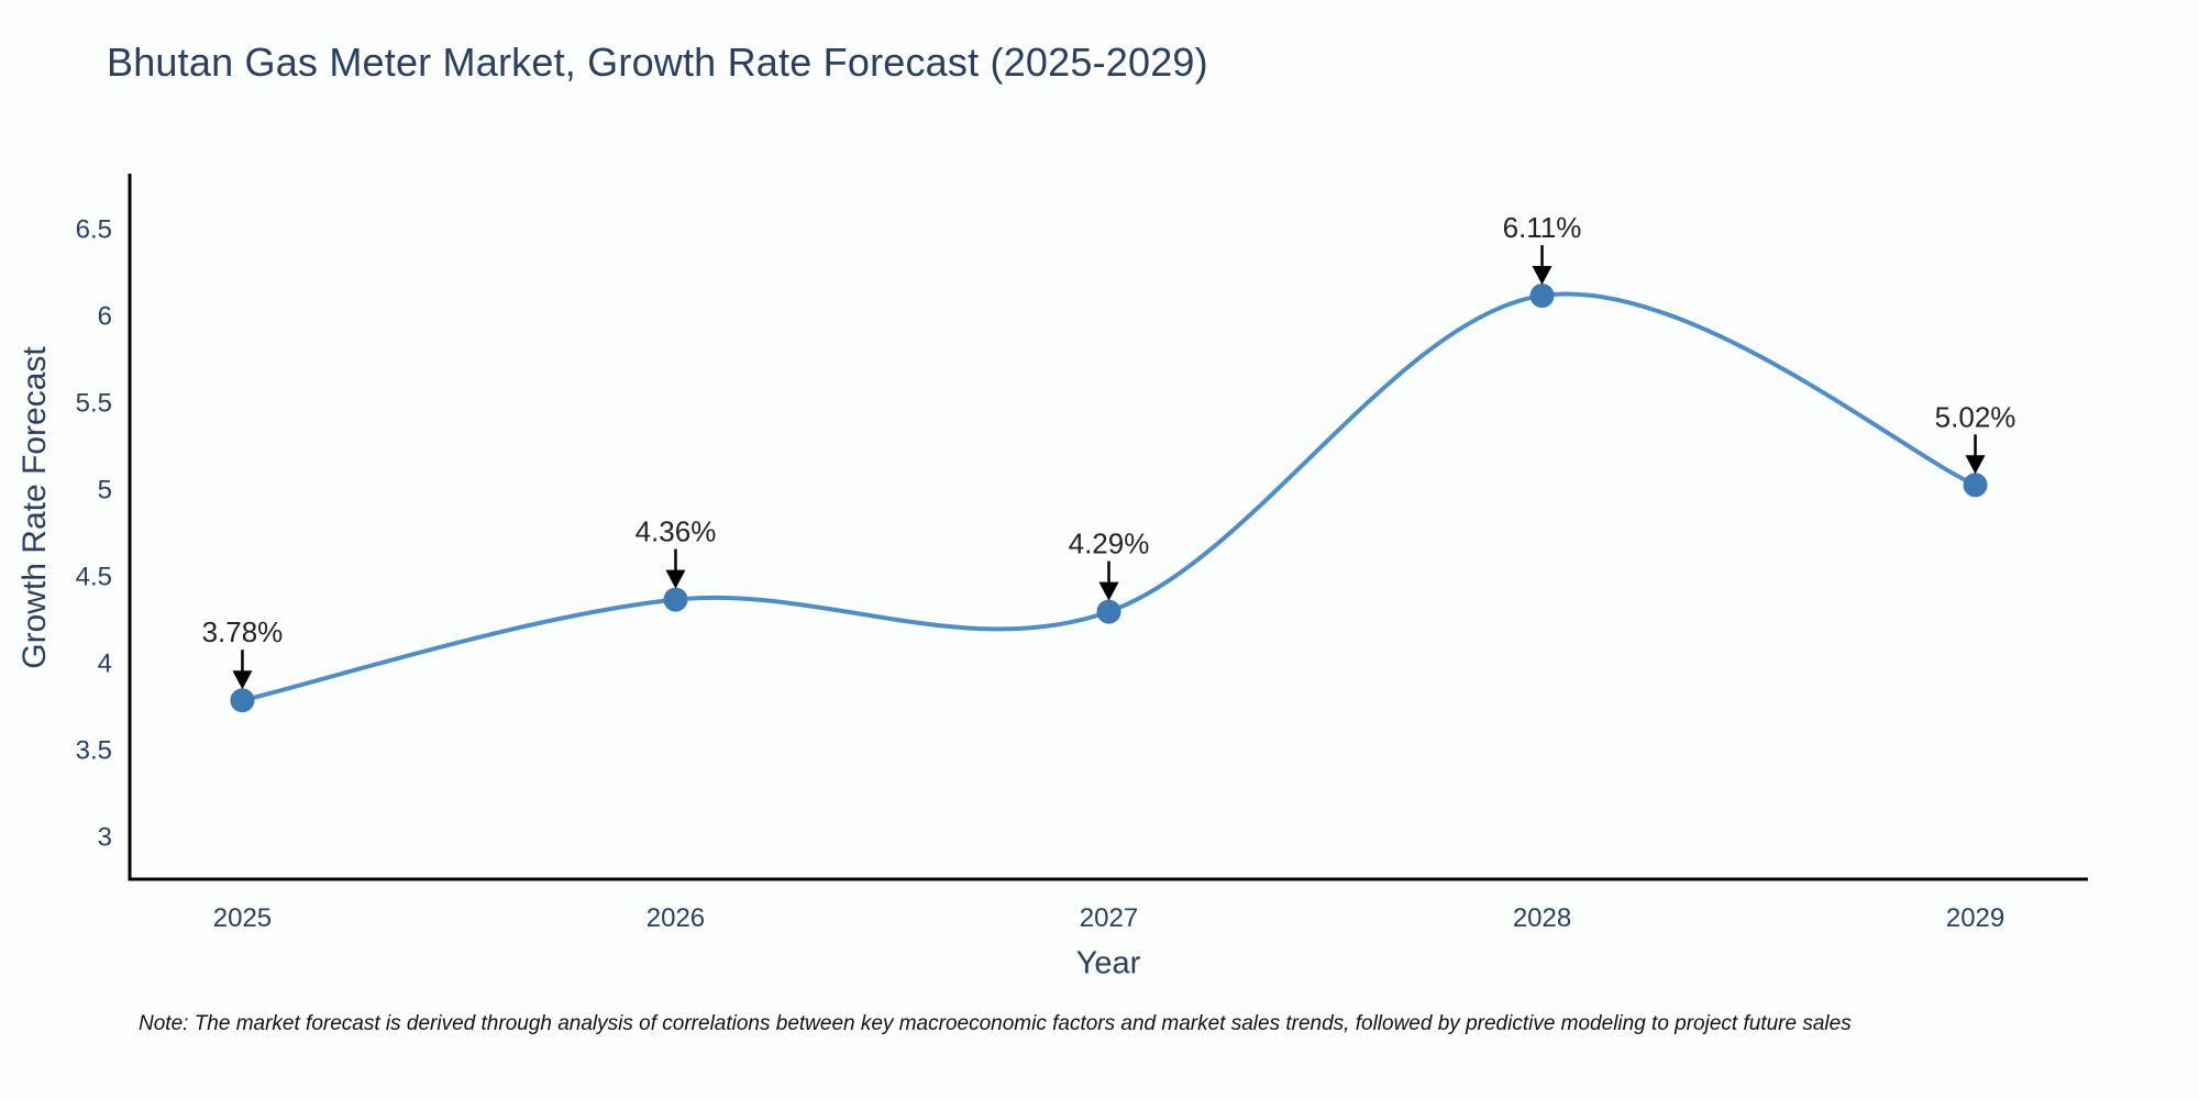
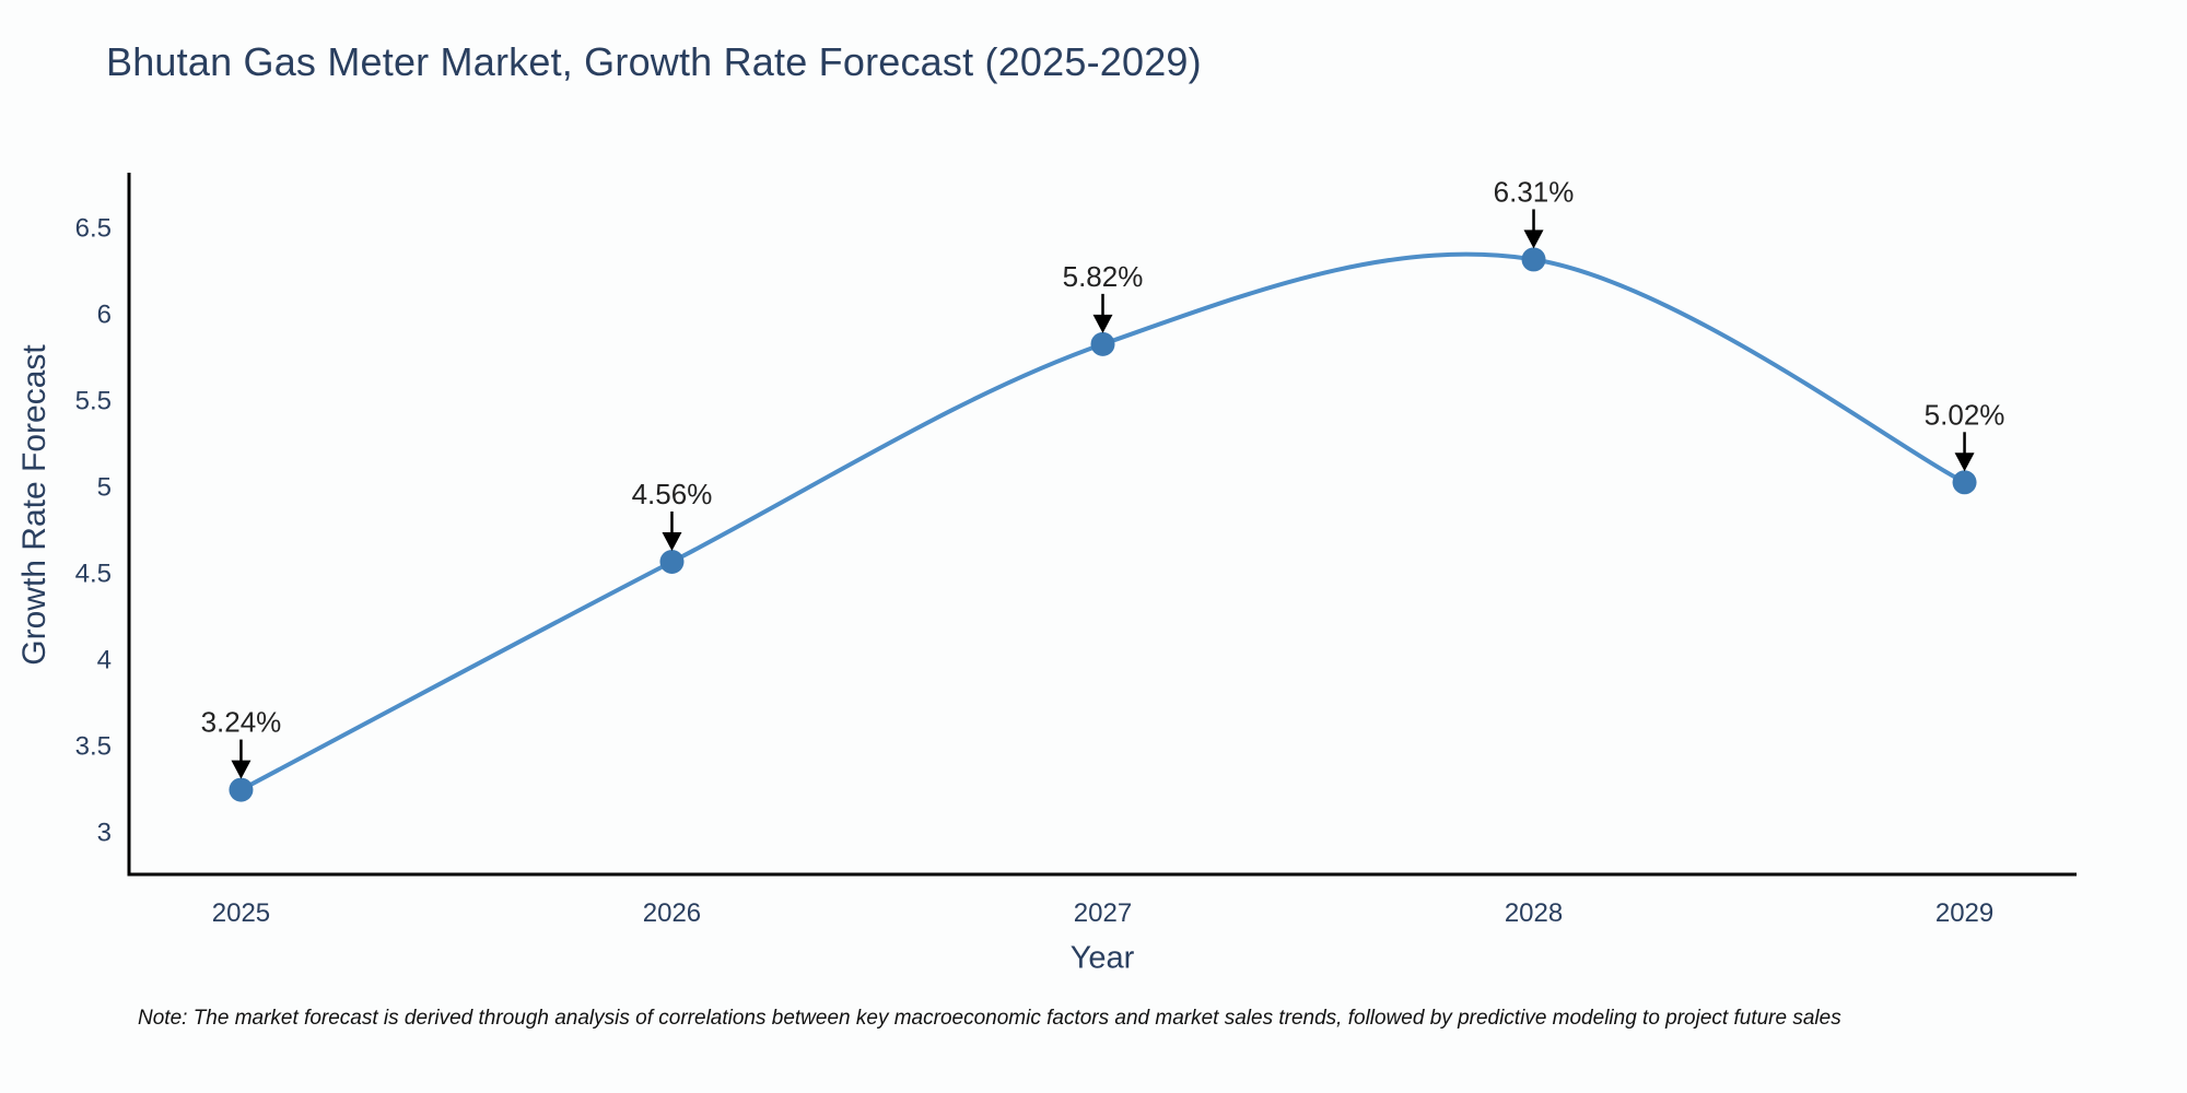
2025: 3.78% -> 3.24%
2026: 4.36% -> 4.56%
2027: 4.29% -> 5.82%
2028: 6.11% -> 6.31%
